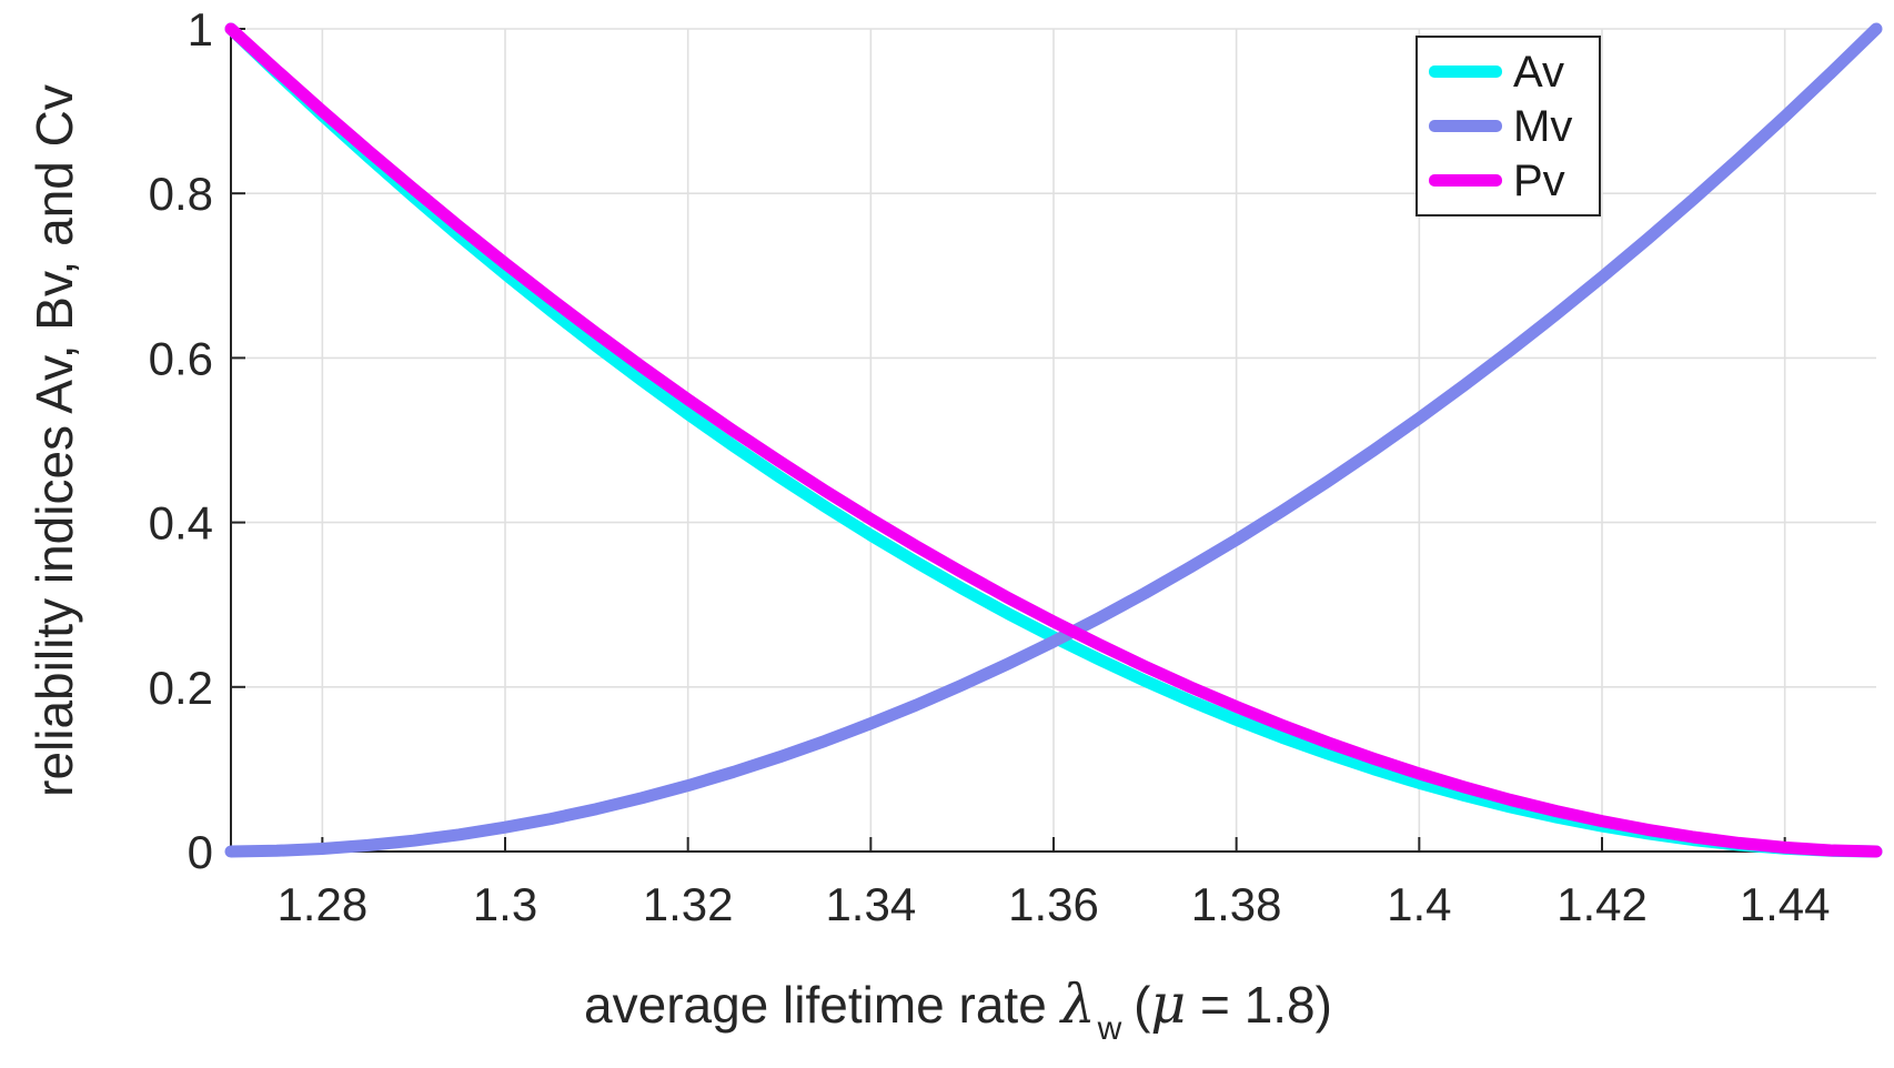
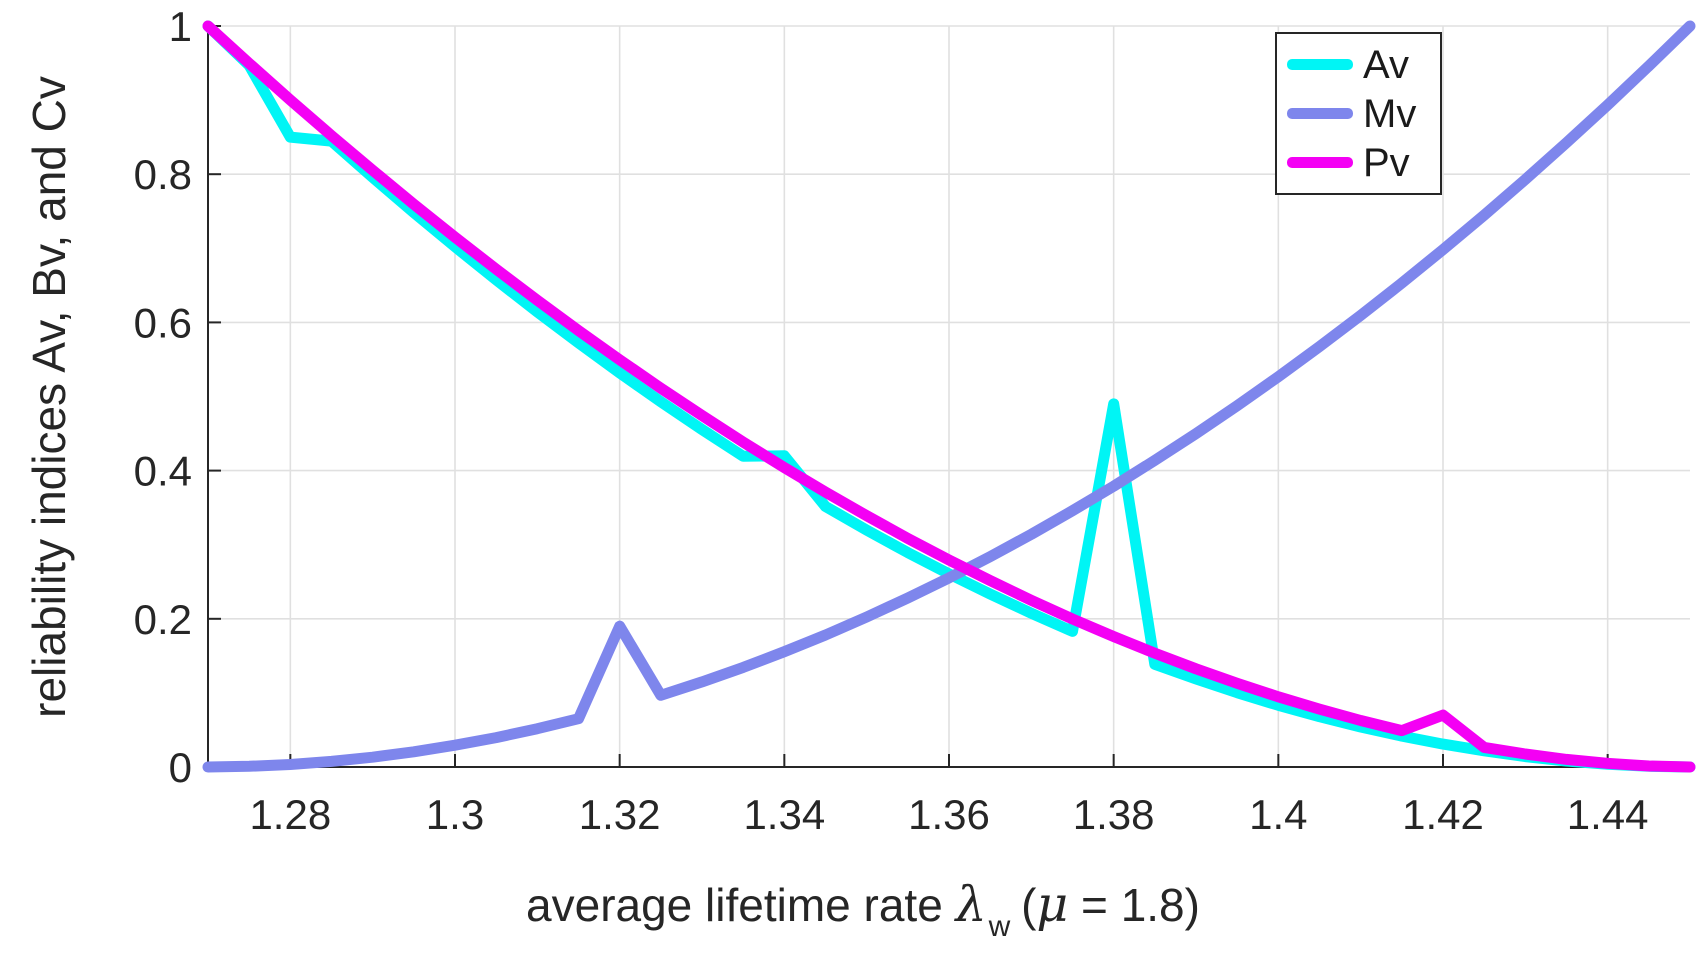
Av/1.28: 0.90 -> 0.85
Mv/1.32: 0.08 -> 0.19
Av/1.34: 0.38 -> 0.42
Av/1.38: 0.16 -> 0.49
Pv/1.42: 0.04 -> 0.07
